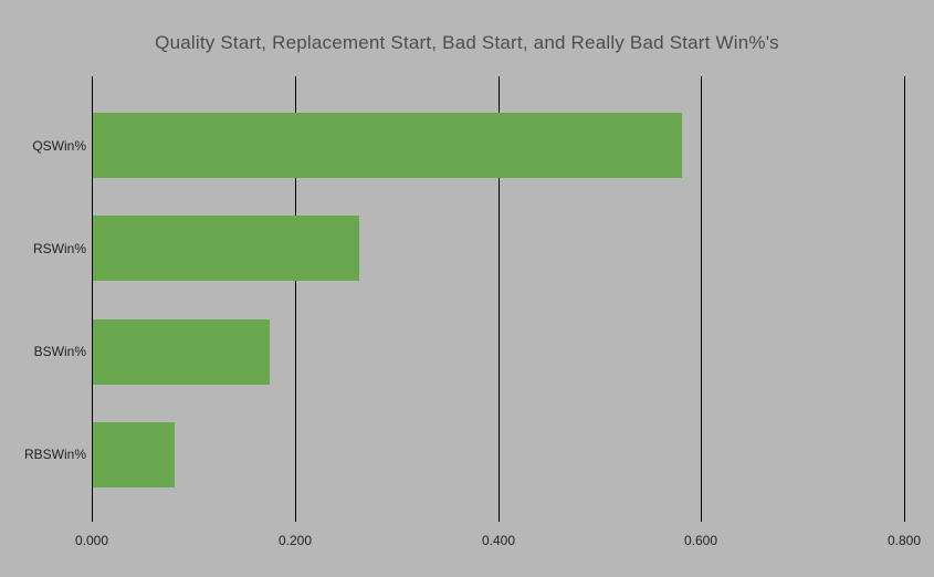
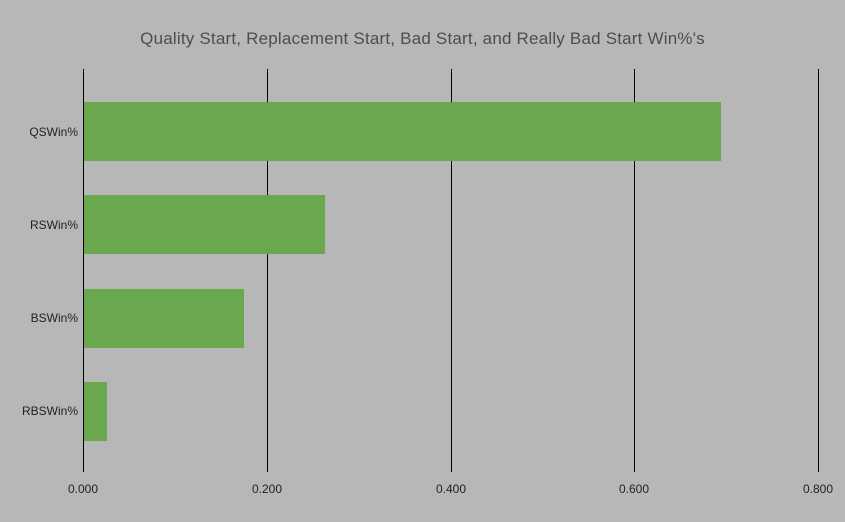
QSWin%: 0.58 -> 0.69
RBSWin%: 0.08 -> 0.03
